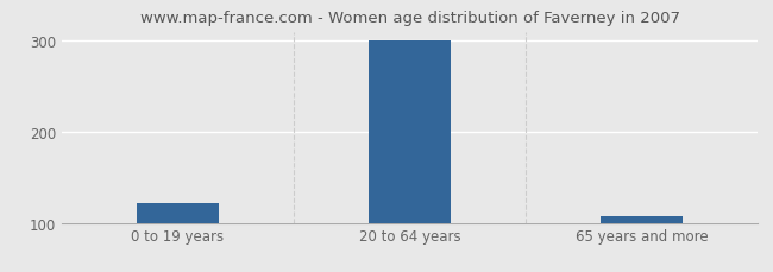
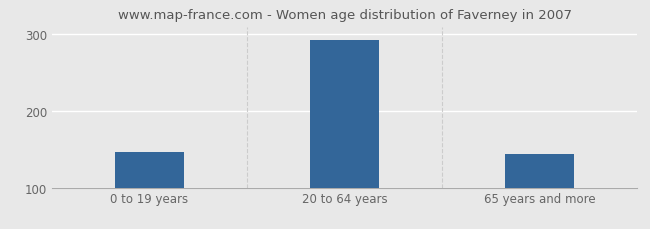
0 to 19 years: 122 -> 146
20 to 64 years: 300 -> 292
65 years and more: 107 -> 144
